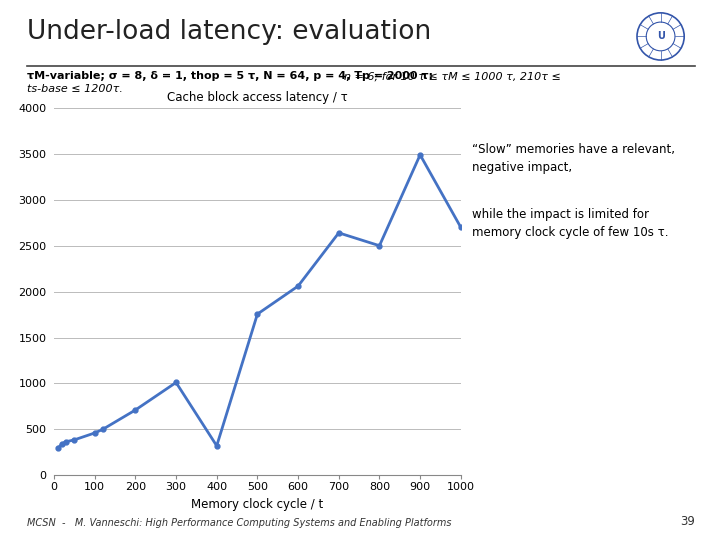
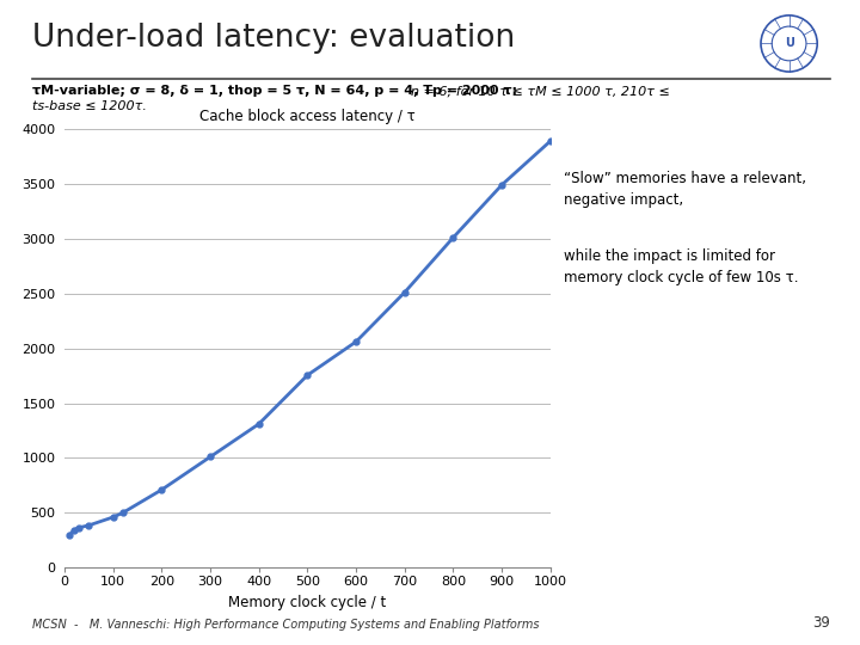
400: 320 -> 1310
700: 2640 -> 2510
800: 2500 -> 3010
1000: 2700 -> 3890
